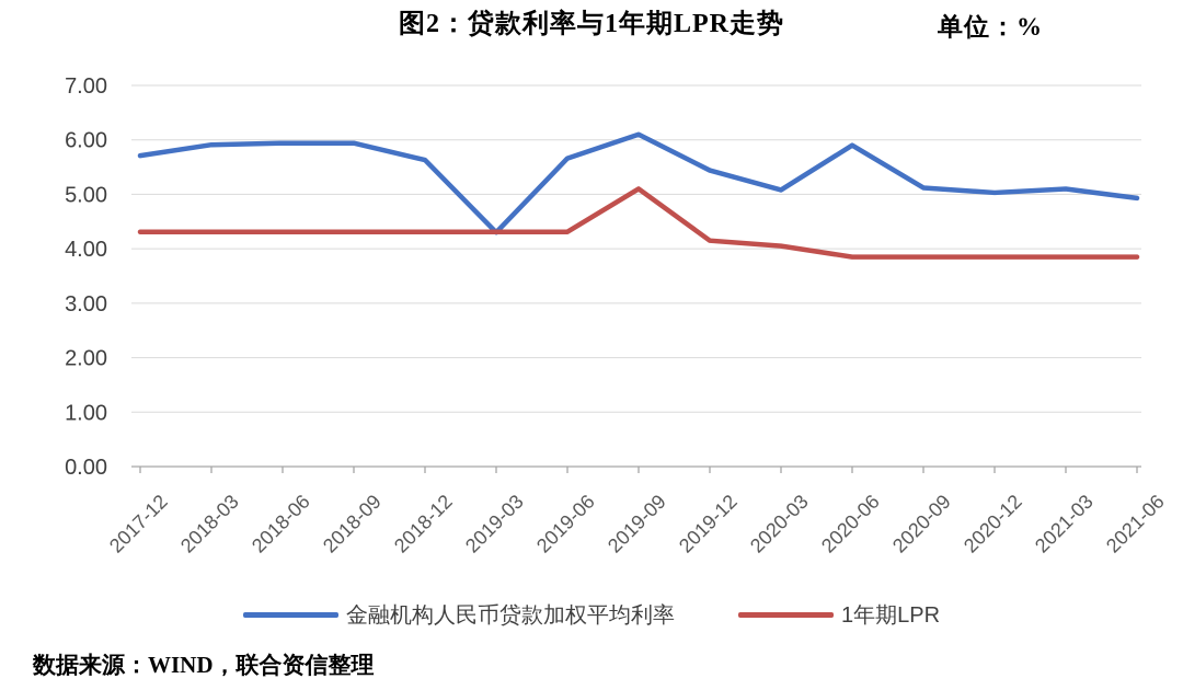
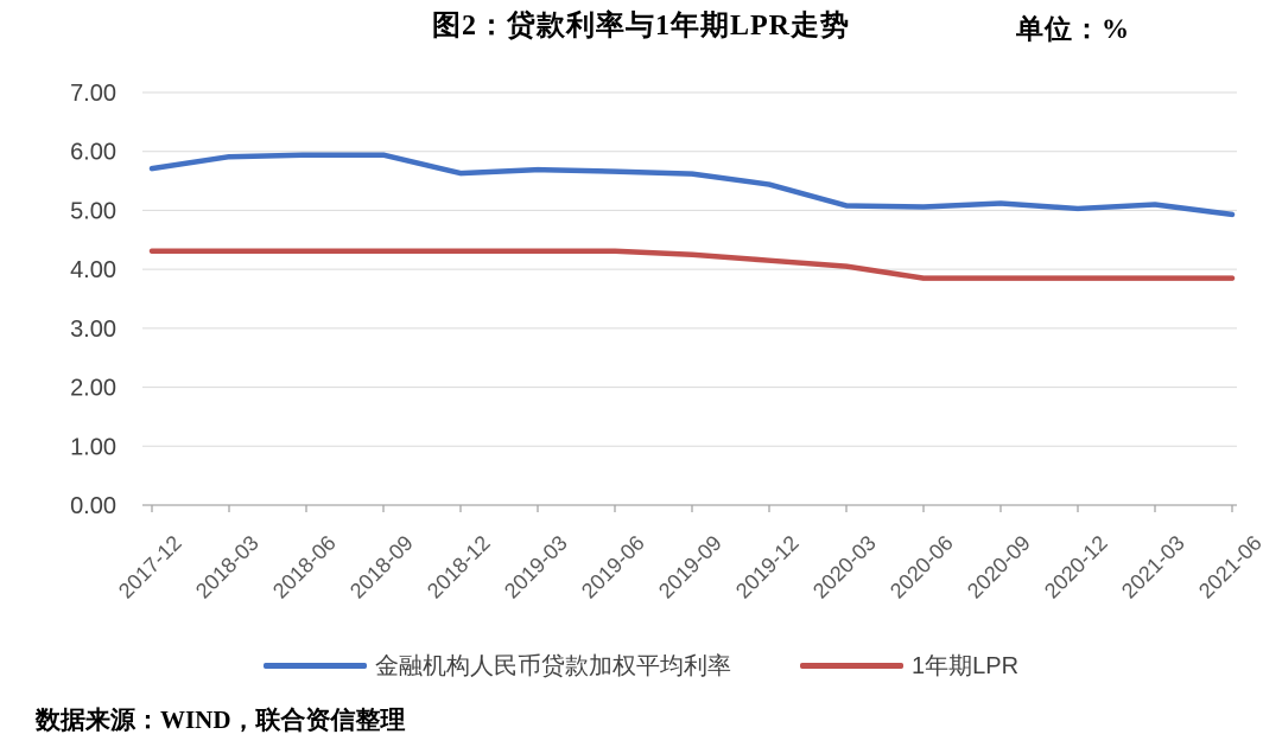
金融机构人民币贷款加权平均利率/2019-03: 4.3 -> 5.7
金融机构人民币贷款加权平均利率/2019-09: 6.1 -> 5.6
1年期LPR/2019-09: 5.1 -> 4.2
金融机构人民币贷款加权平均利率/2020-06: 5.9 -> 5.1
